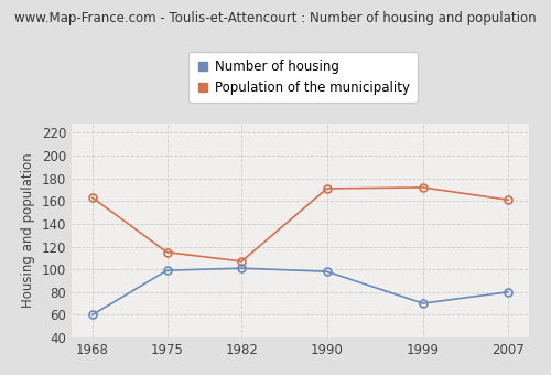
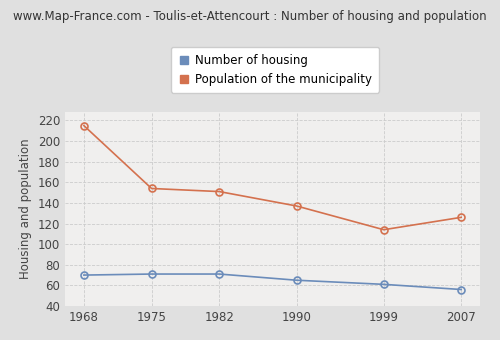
Number of housing/1968: 60 -> 70
Population of the municipality/1968: 163 -> 215
Number of housing/1975: 99 -> 71
Population of the municipality/1975: 115 -> 154
Number of housing/1982: 101 -> 71
Population of the municipality/1982: 107 -> 151
Number of housing/1990: 98 -> 65
Population of the municipality/1990: 171 -> 137
Number of housing/1999: 70 -> 61
Population of the municipality/1999: 172 -> 114
Number of housing/2007: 80 -> 56
Population of the municipality/2007: 161 -> 126
